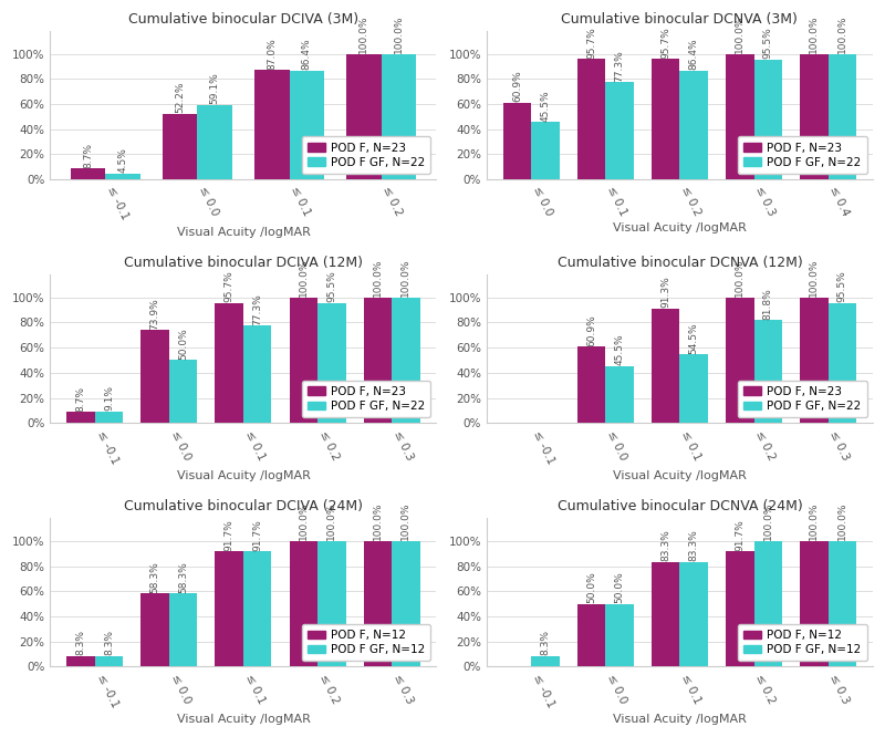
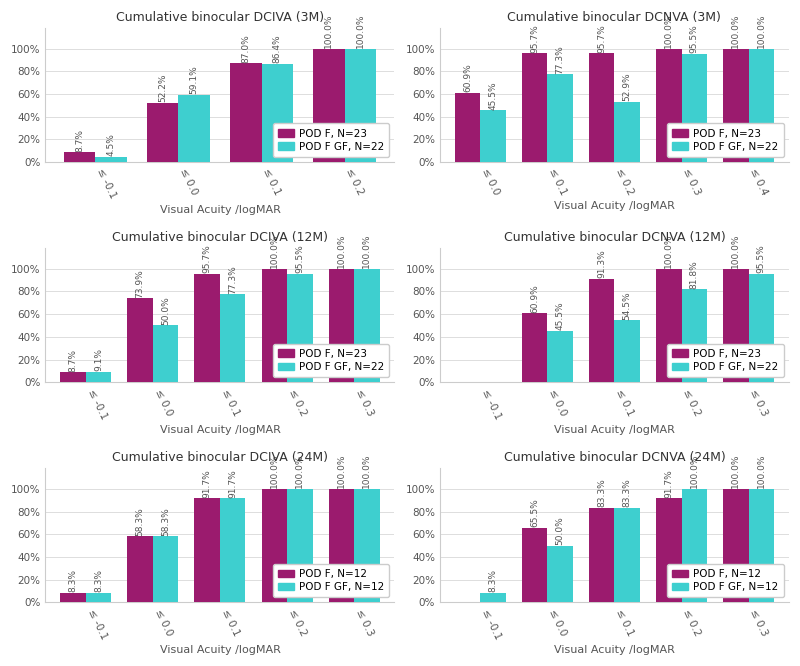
Cumulative binocular DCNVA (3M)/POD F GF, N=22/≤ 0.2: 86.4% -> 52.9%
Cumulative binocular DCNVA (24M)/POD F, N=12/≤ 0.0: 50.0% -> 65.5%
